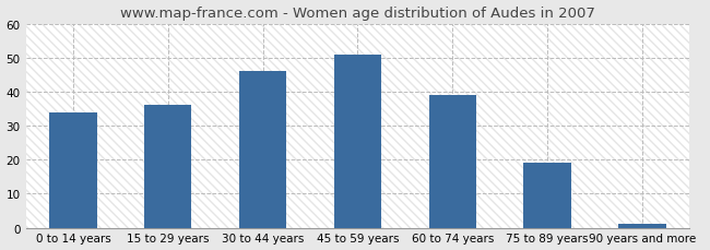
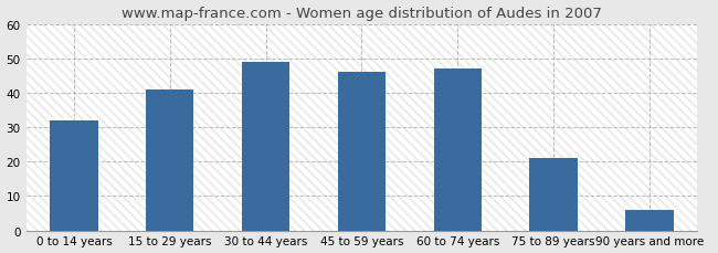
0 to 14 years: 34 -> 32
15 to 29 years: 36 -> 41
30 to 44 years: 46 -> 49
45 to 59 years: 51 -> 46
60 to 74 years: 39 -> 47
75 to 89 years: 19 -> 21
90 years and more: 1 -> 6
